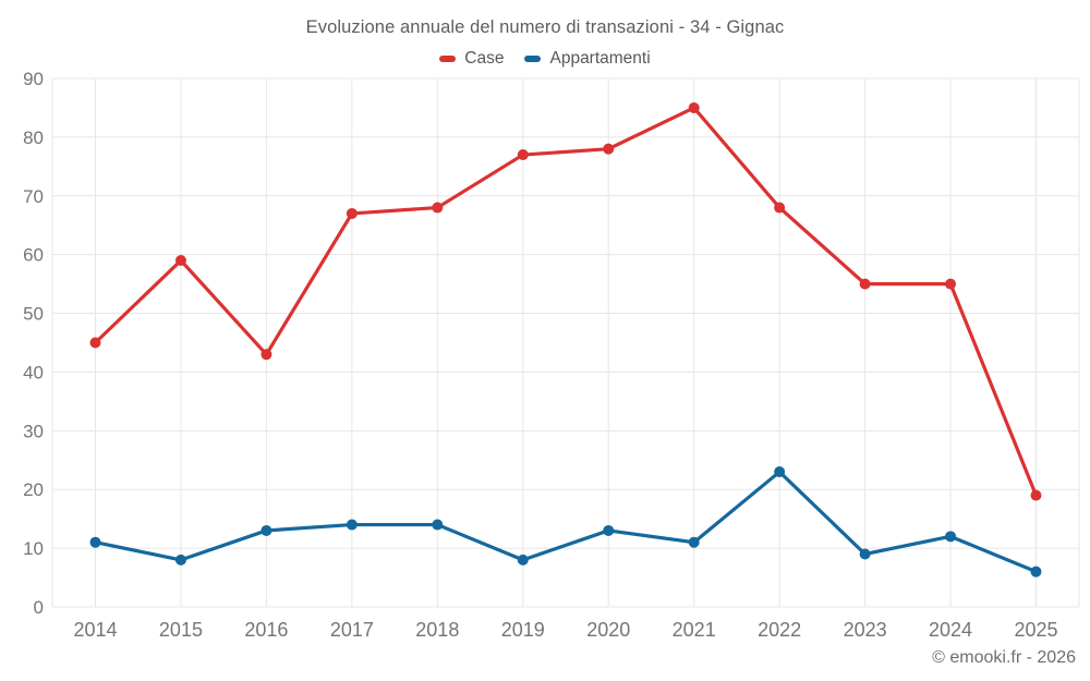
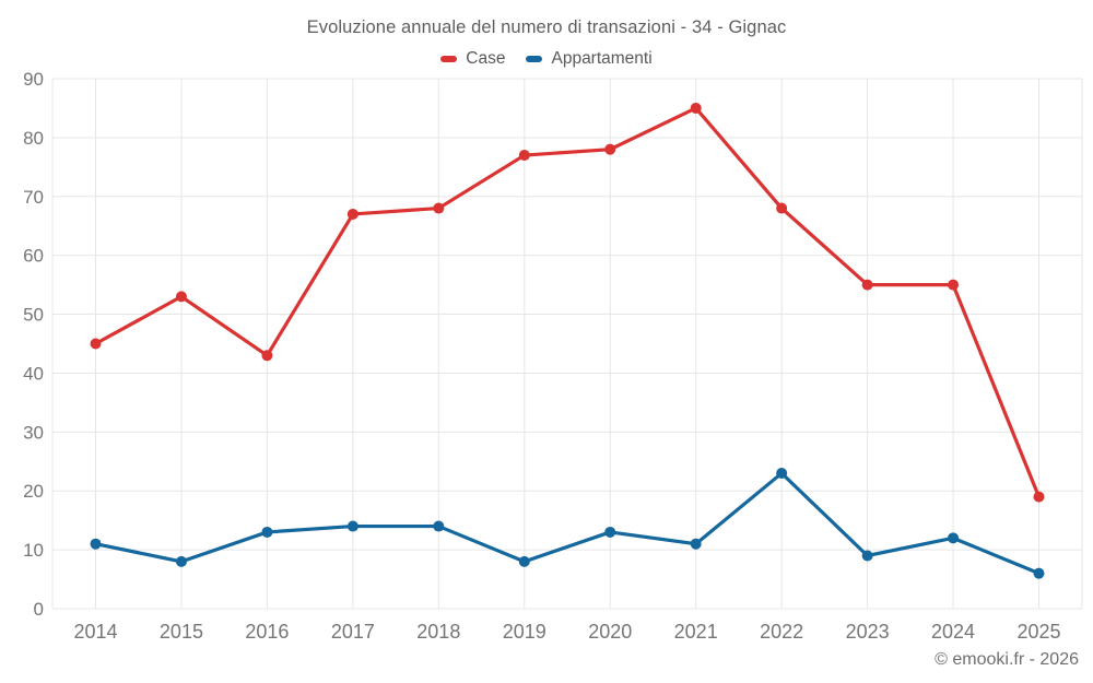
Case/2015: 59 -> 53
